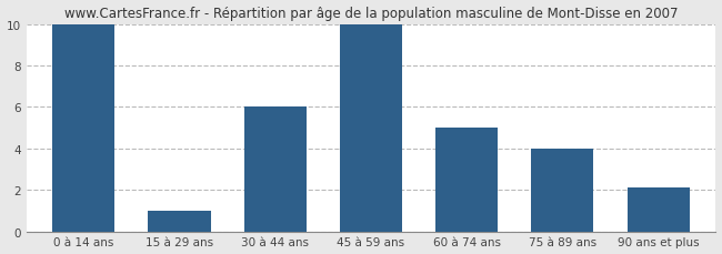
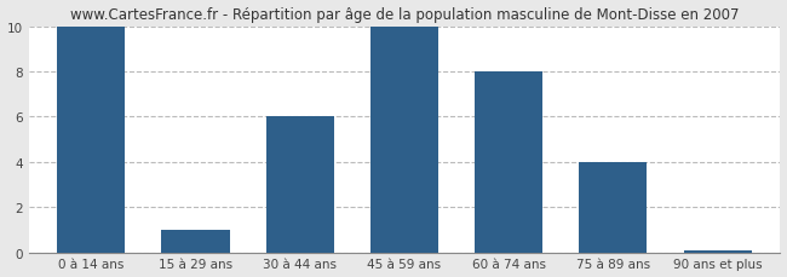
60 à 74 ans: 5.0 -> 8.0
90 ans et plus: 2.1 -> 0.1
